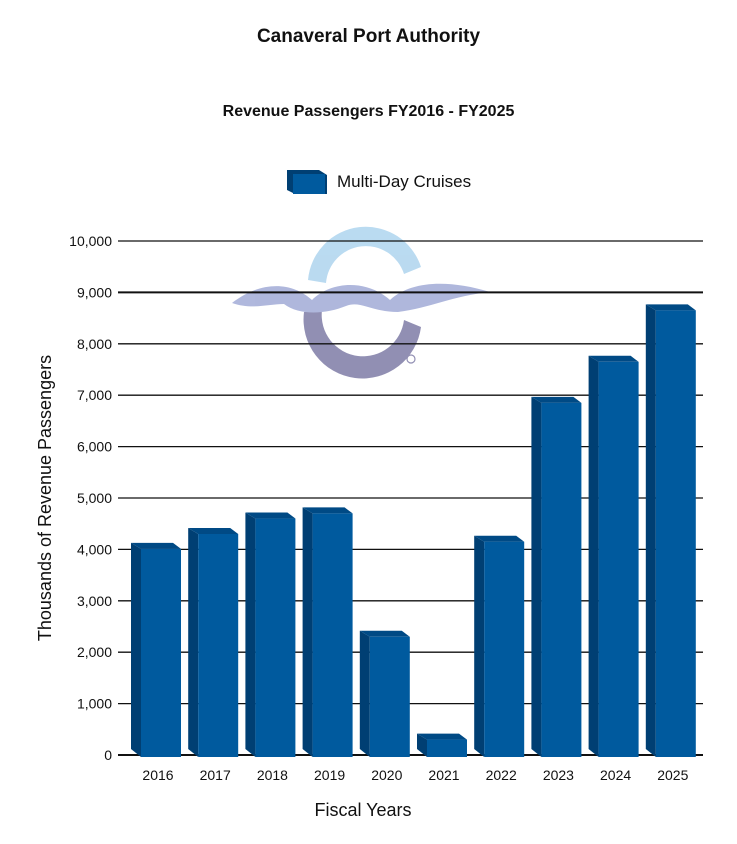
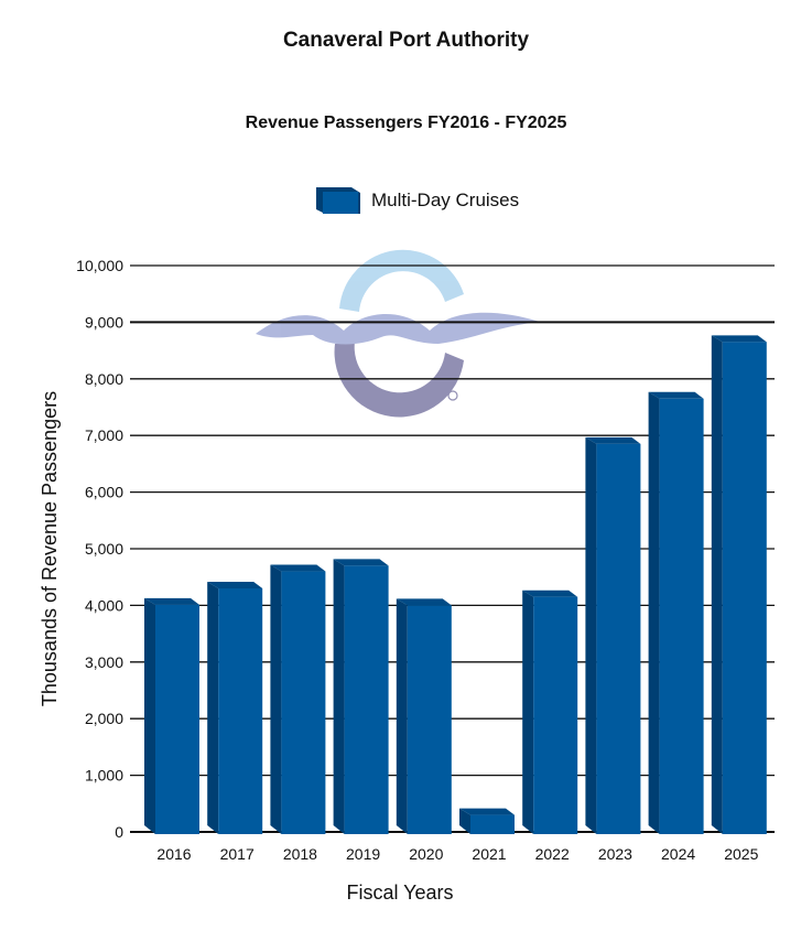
2020: 2300 -> 4000
